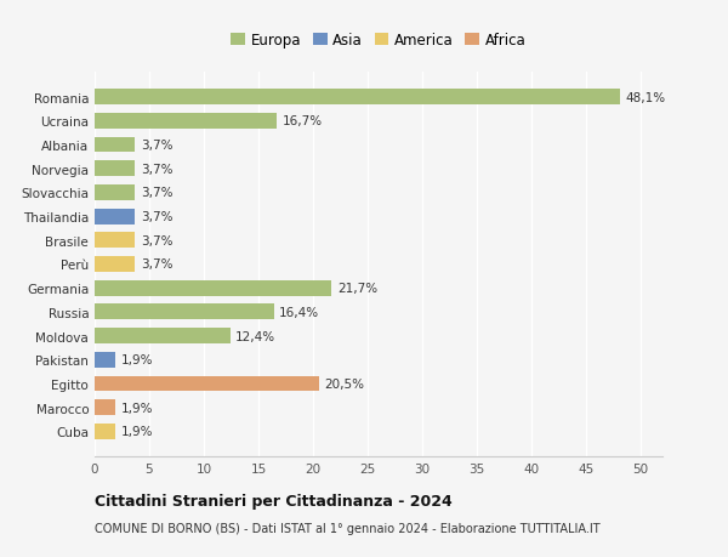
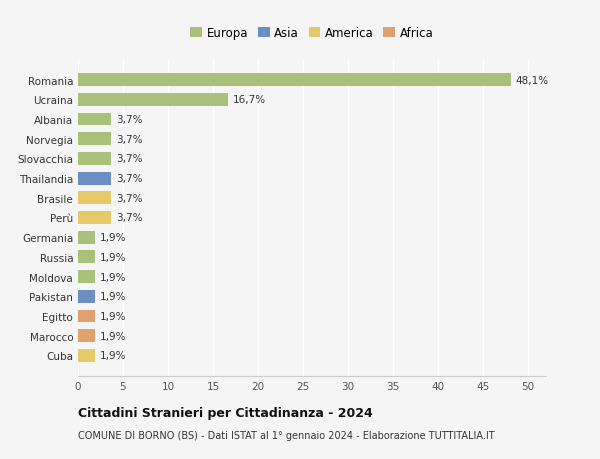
Germania: 21,7% -> 1,9%
Russia: 16,4% -> 1,9%
Moldova: 12,4% -> 1,9%
Egitto: 20,5% -> 1,9%
